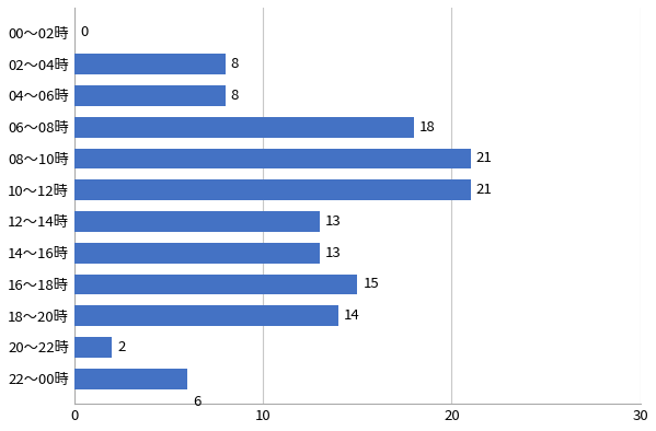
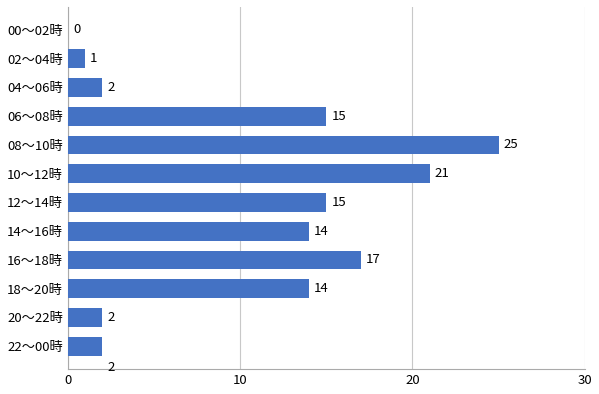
02～04時: 8 -> 1
04～06時: 8 -> 2
06～08時: 18 -> 15
08～10時: 21 -> 25
12～14時: 13 -> 15
14～16時: 13 -> 14
16～18時: 15 -> 17
22～00時: 6 -> 2
